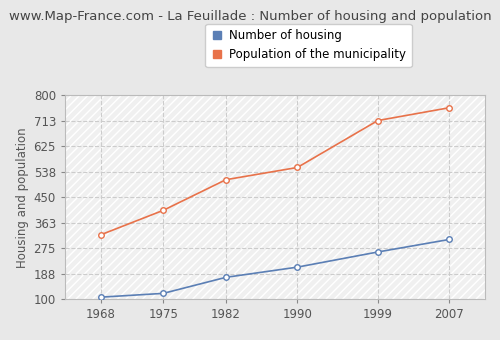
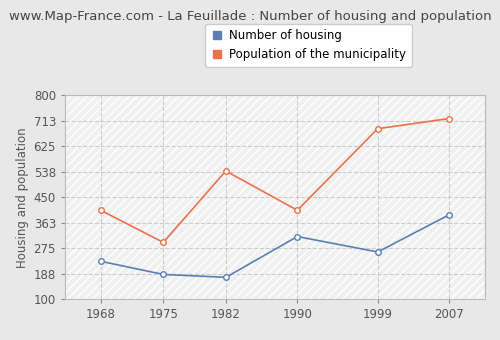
Number of housing/1968: 107 -> 230
Population of the municipality/1968: 321 -> 405
Number of housing/1975: 120 -> 185
Population of the municipality/1975: 405 -> 295
Population of the municipality/1982: 510 -> 540
Number of housing/1990: 210 -> 315
Population of the municipality/1990: 552 -> 405
Population of the municipality/1999: 713 -> 685
Number of housing/2007: 305 -> 390
Population of the municipality/2007: 757 -> 720
